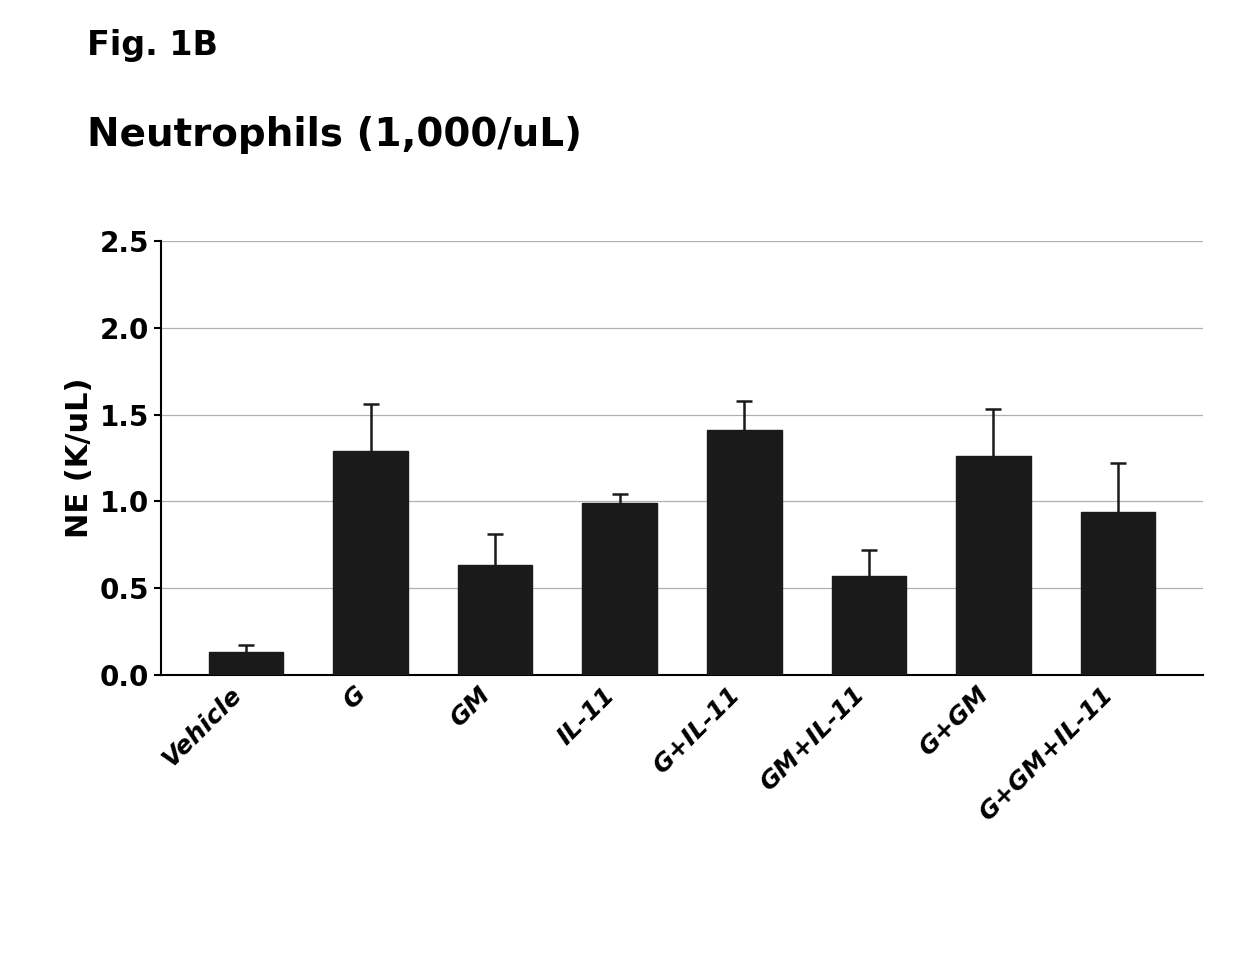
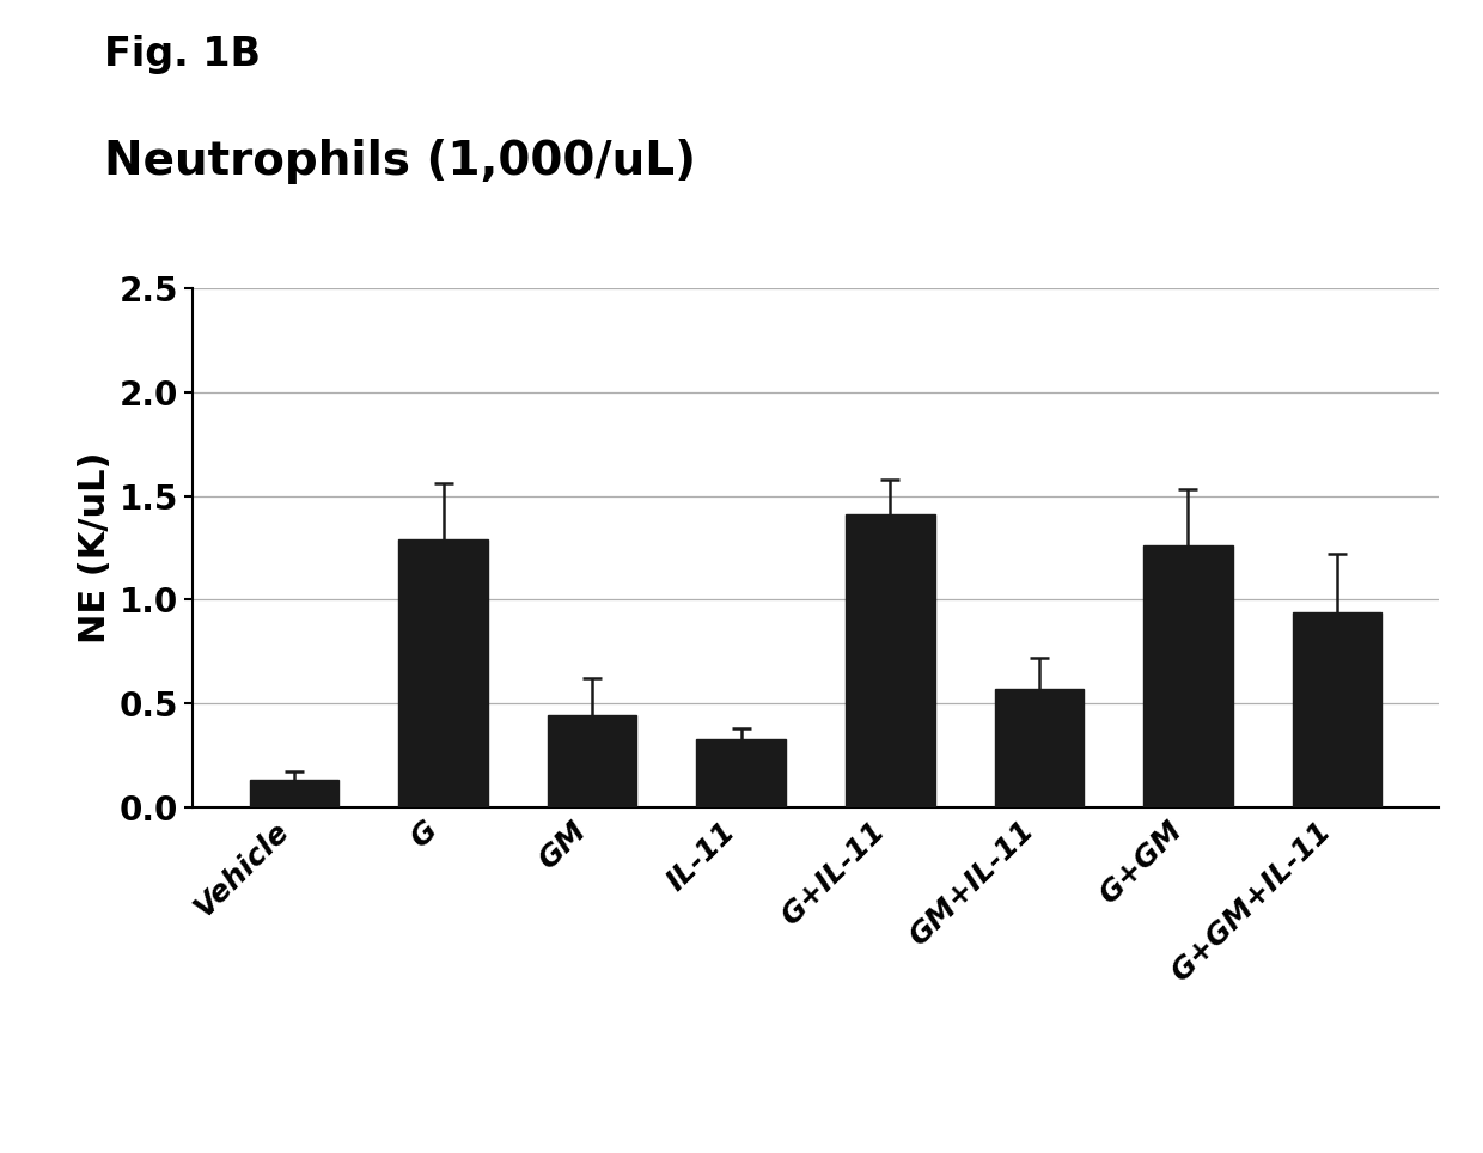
GM: 0.63 -> 0.44
IL-11: 0.99 -> 0.33
